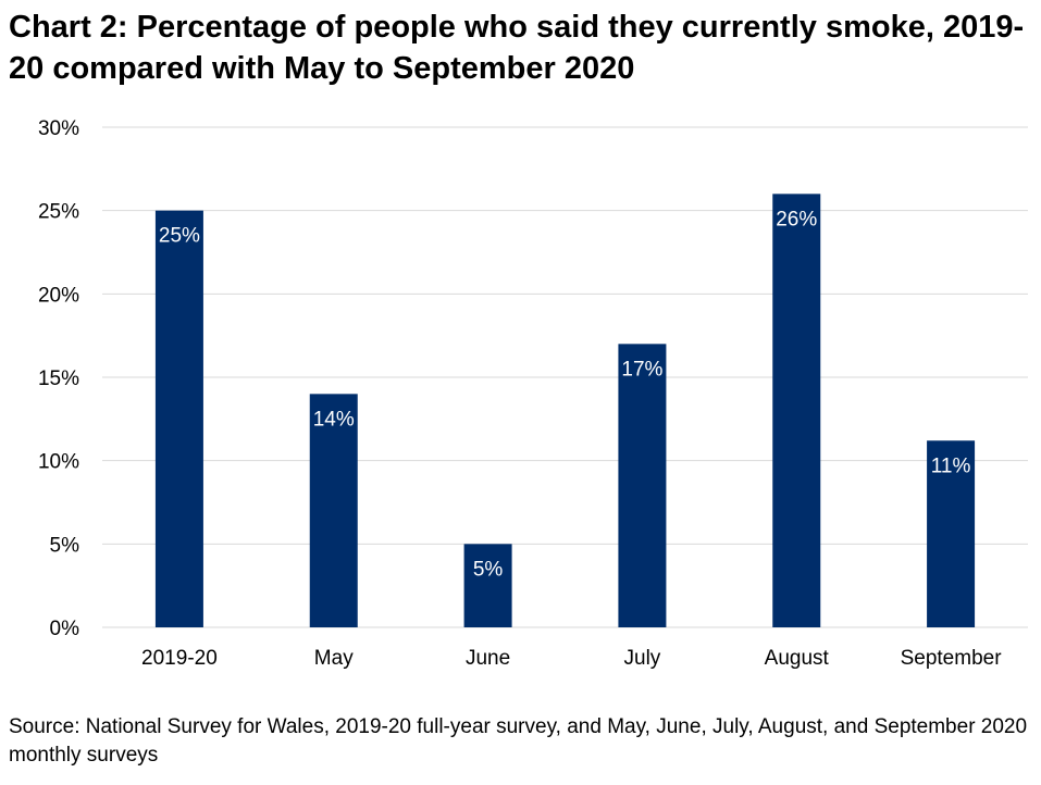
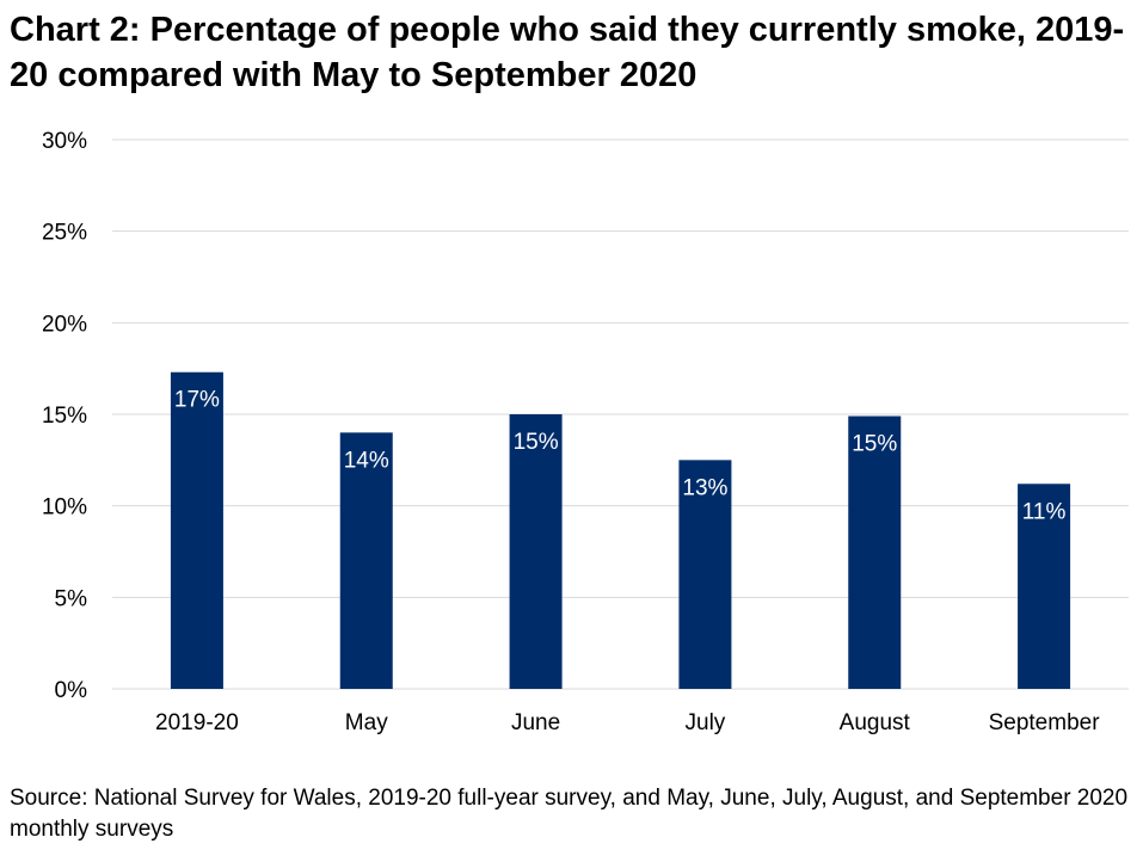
2019-20: 25% -> 17%
June: 5% -> 15%
July: 17% -> 13%
August: 26% -> 15%
